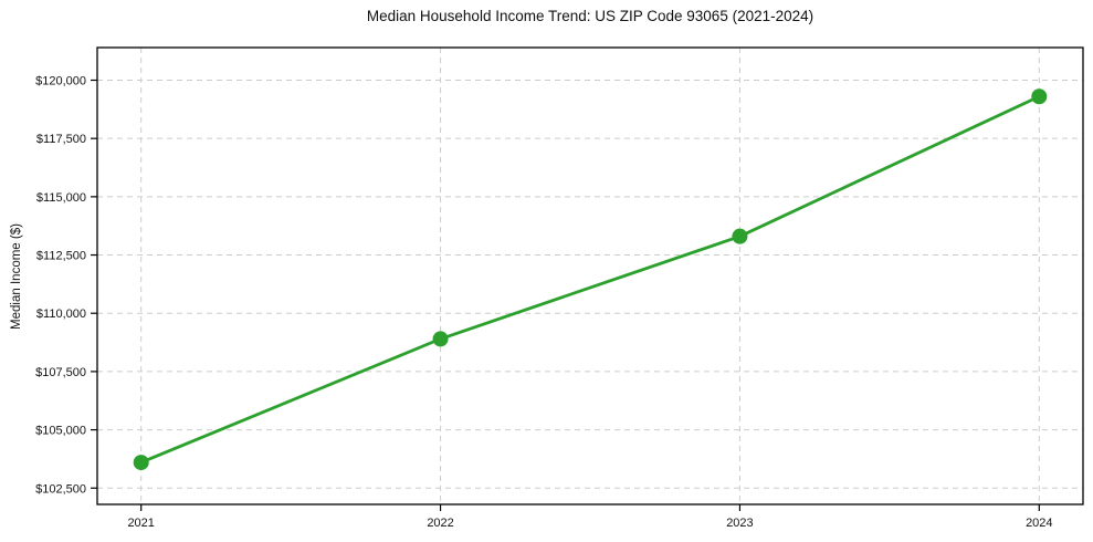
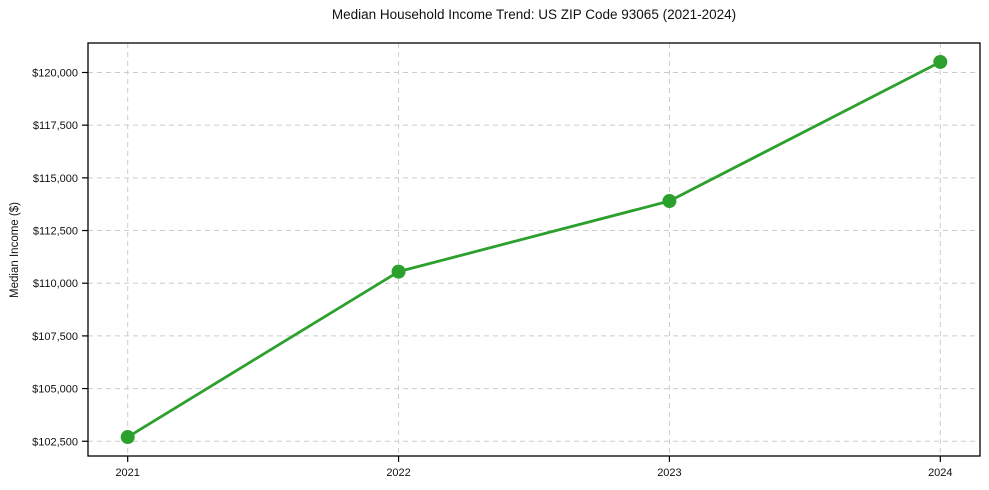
2021: $103600 -> $102700
2022: $108900 -> $110600
2023: $113300 -> $113900
2024: $119300 -> $120500
